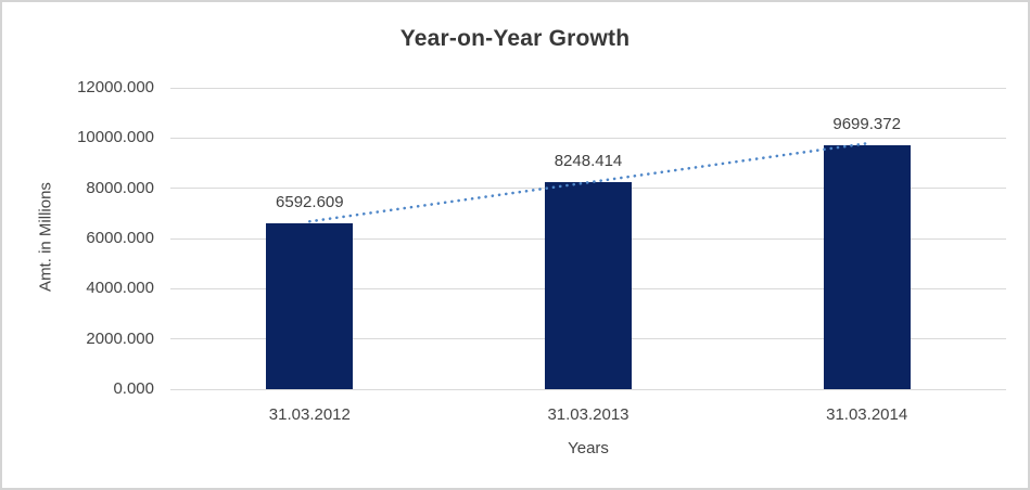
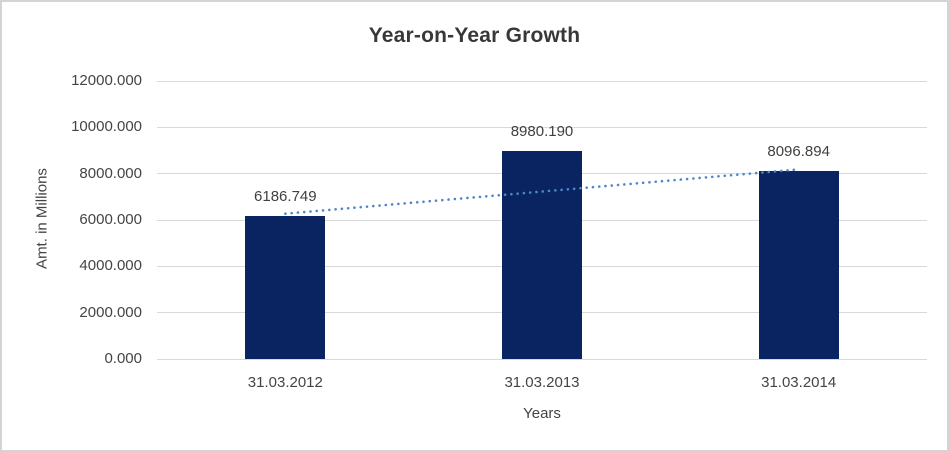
31.03.2012: 6592.609 -> 6186.749
31.03.2013: 8248.414 -> 8980.190
31.03.2014: 9699.372 -> 8096.894
